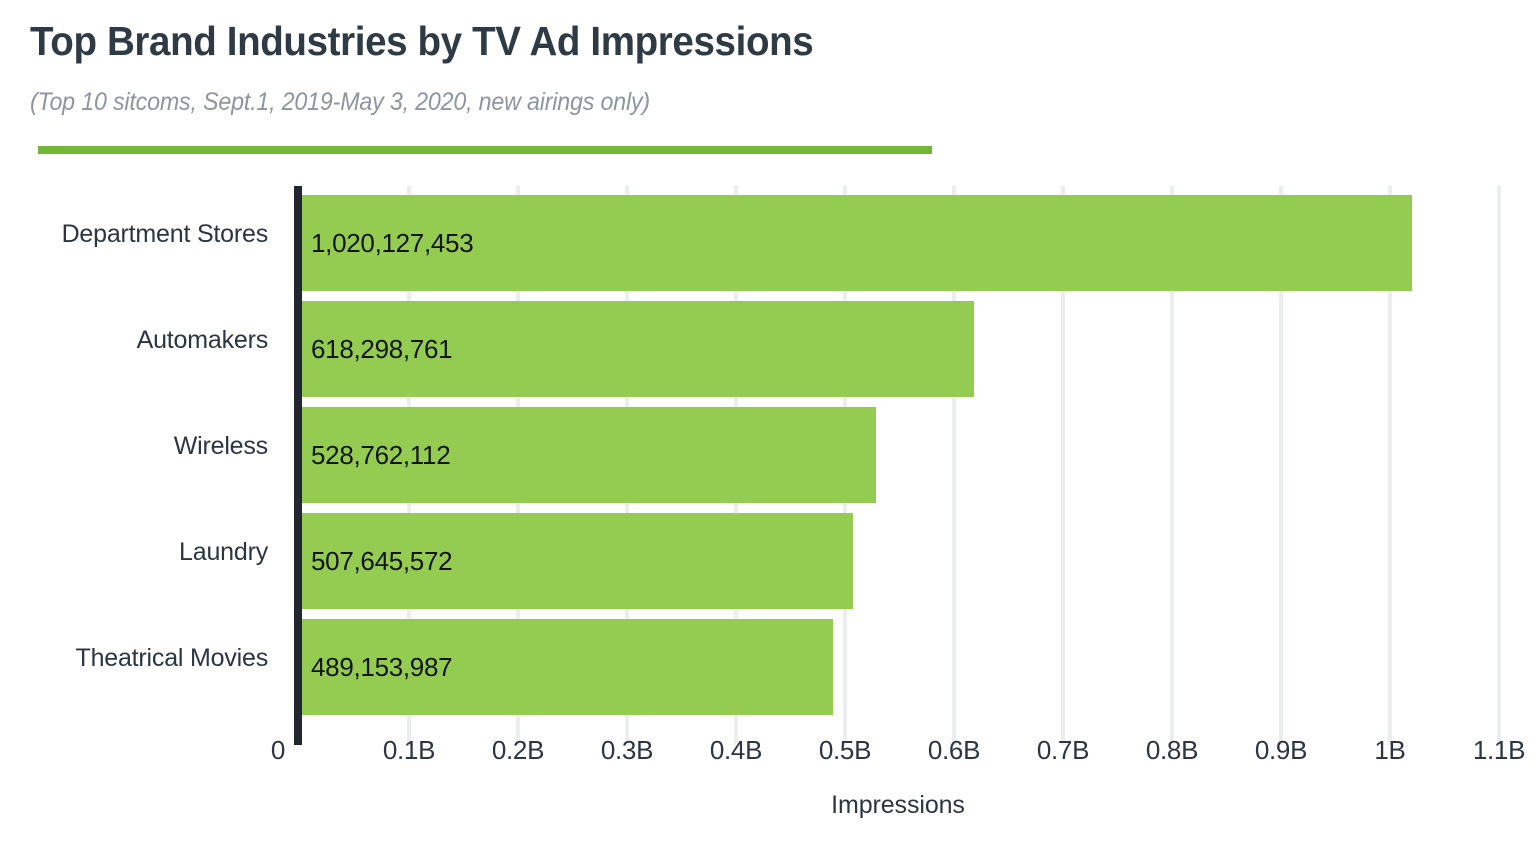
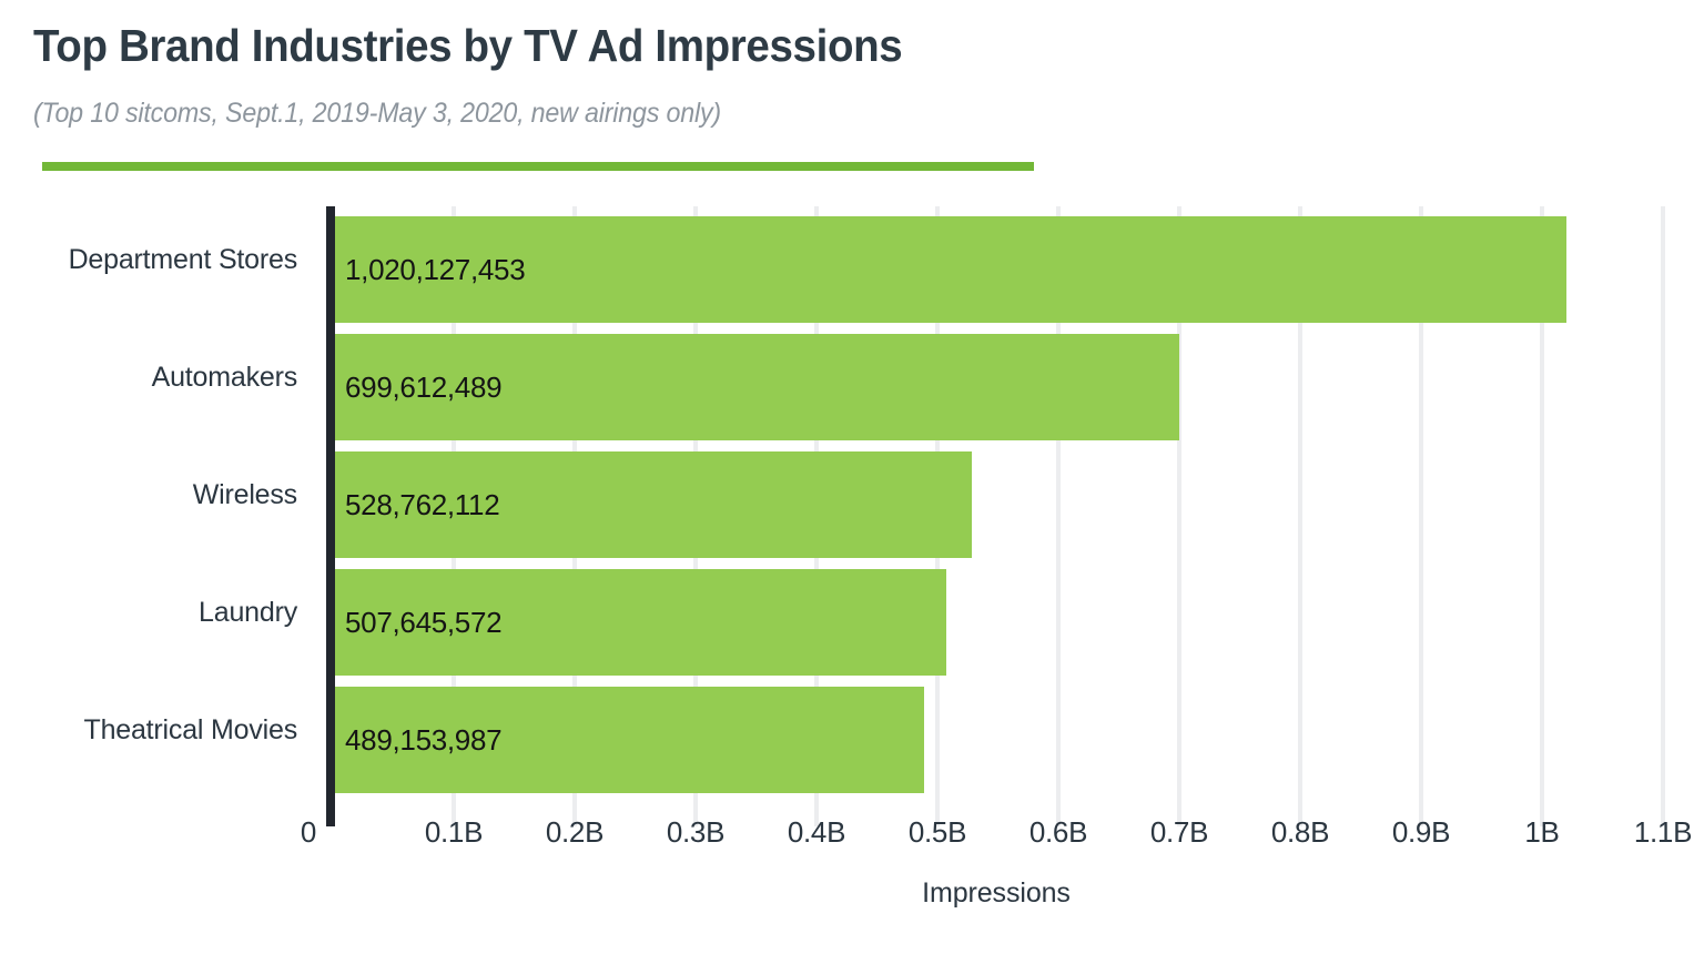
Automakers: 618,298,761 -> 699,612,489
